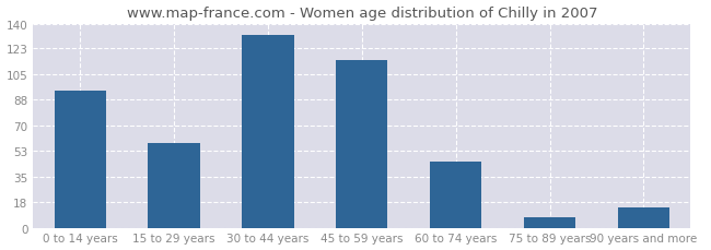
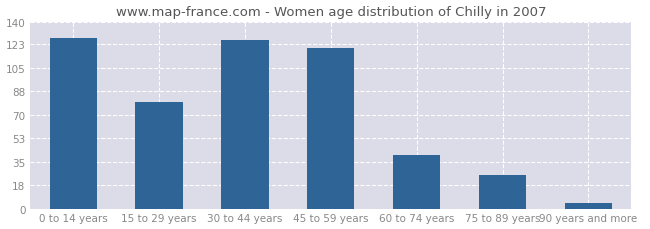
0 to 14 years: 94 -> 128
15 to 29 years: 58 -> 80
30 to 44 years: 132 -> 126
45 to 59 years: 115 -> 120
60 to 74 years: 45 -> 40
75 to 89 years: 7 -> 25
90 years and more: 14 -> 4
